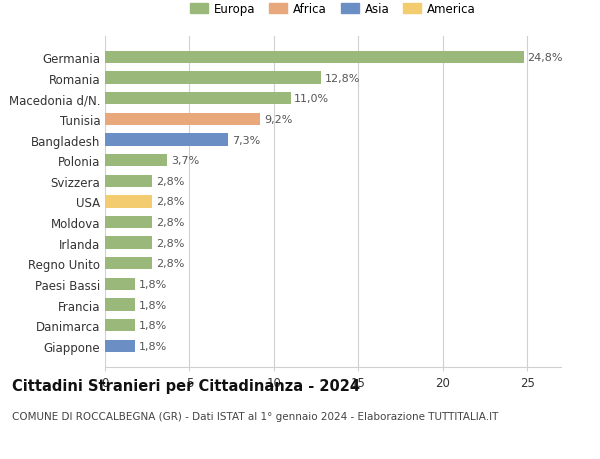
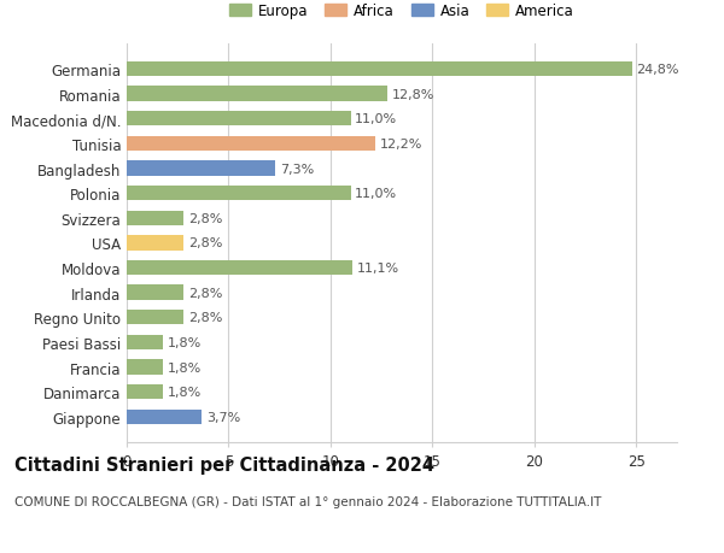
Tunisia: 9,2% -> 12,2%
Polonia: 3,7% -> 11,0%
Moldova: 2,8% -> 11,1%
Giappone: 1,8% -> 3,7%
